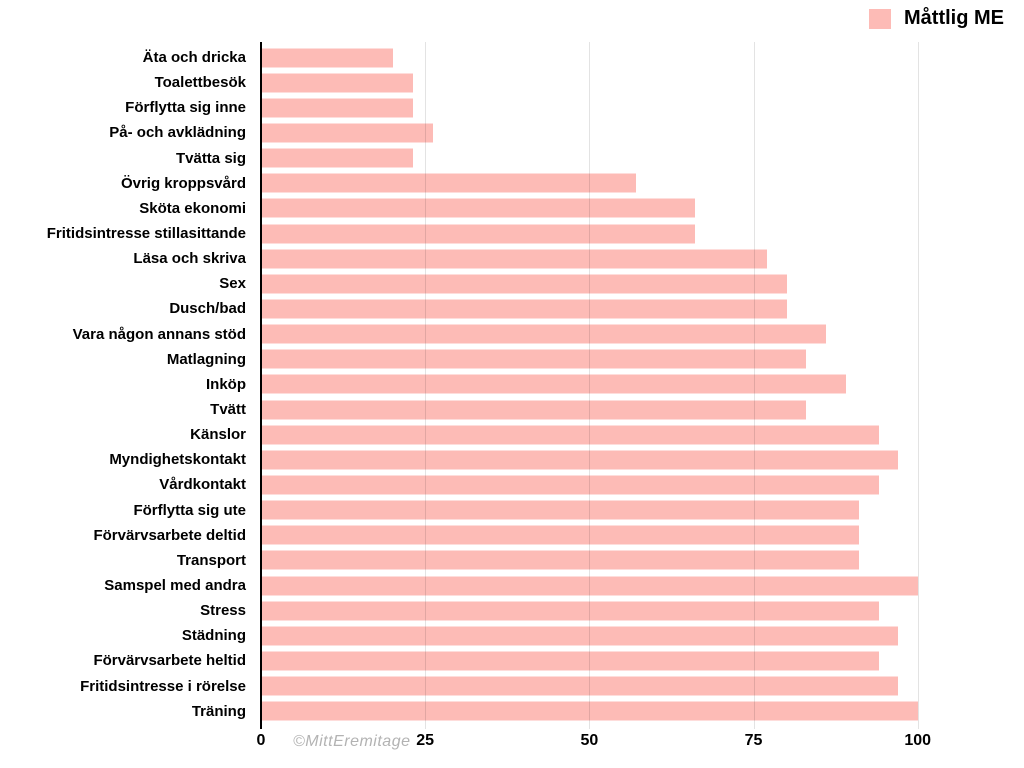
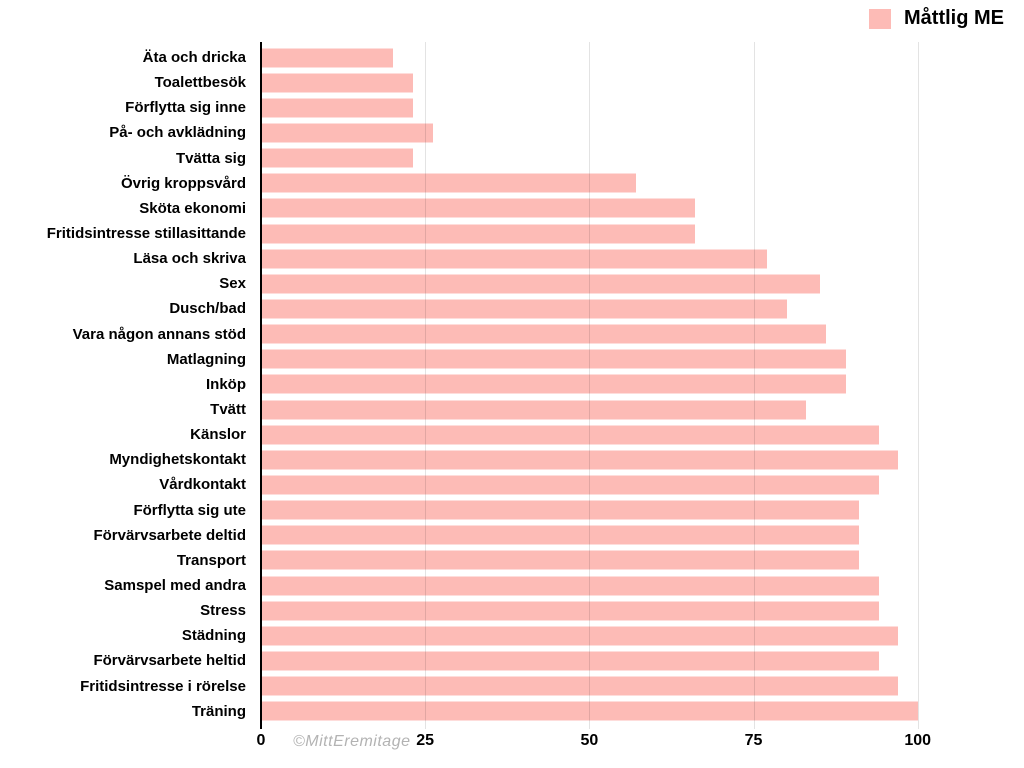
Sex: 80 -> 85
Matlagning: 83 -> 89
Samspel med andra: 100 -> 94
